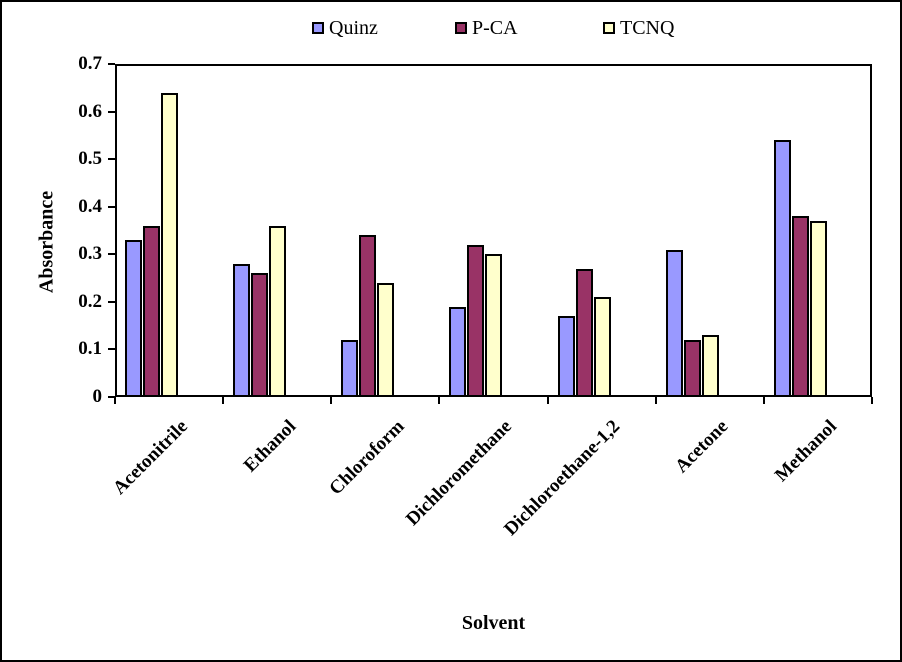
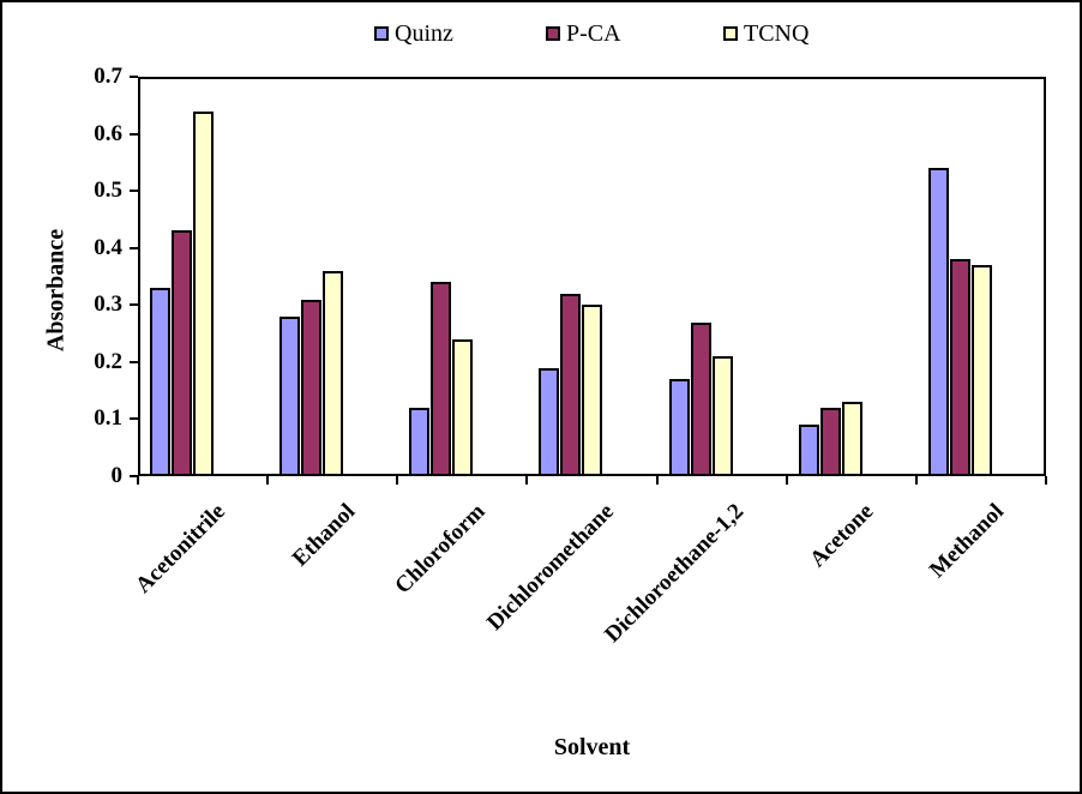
P-CA/Acetonitrile: 0.36 -> 0.43
P-CA/Ethanol: 0.26 -> 0.31
Quinz/Acetone: 0.31 -> 0.09
